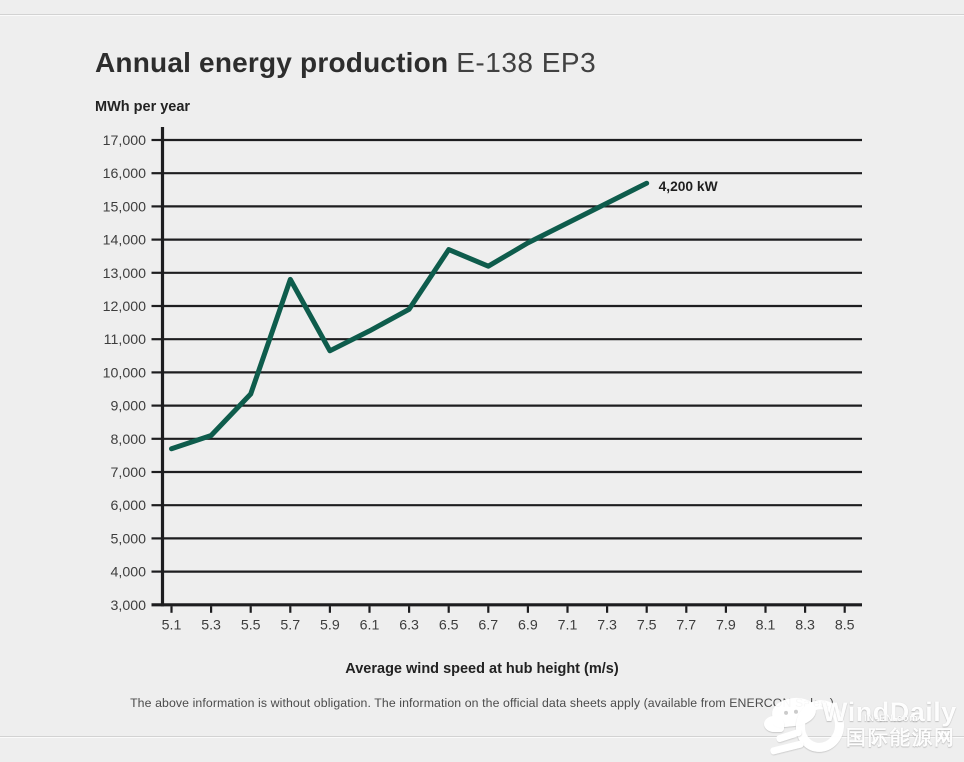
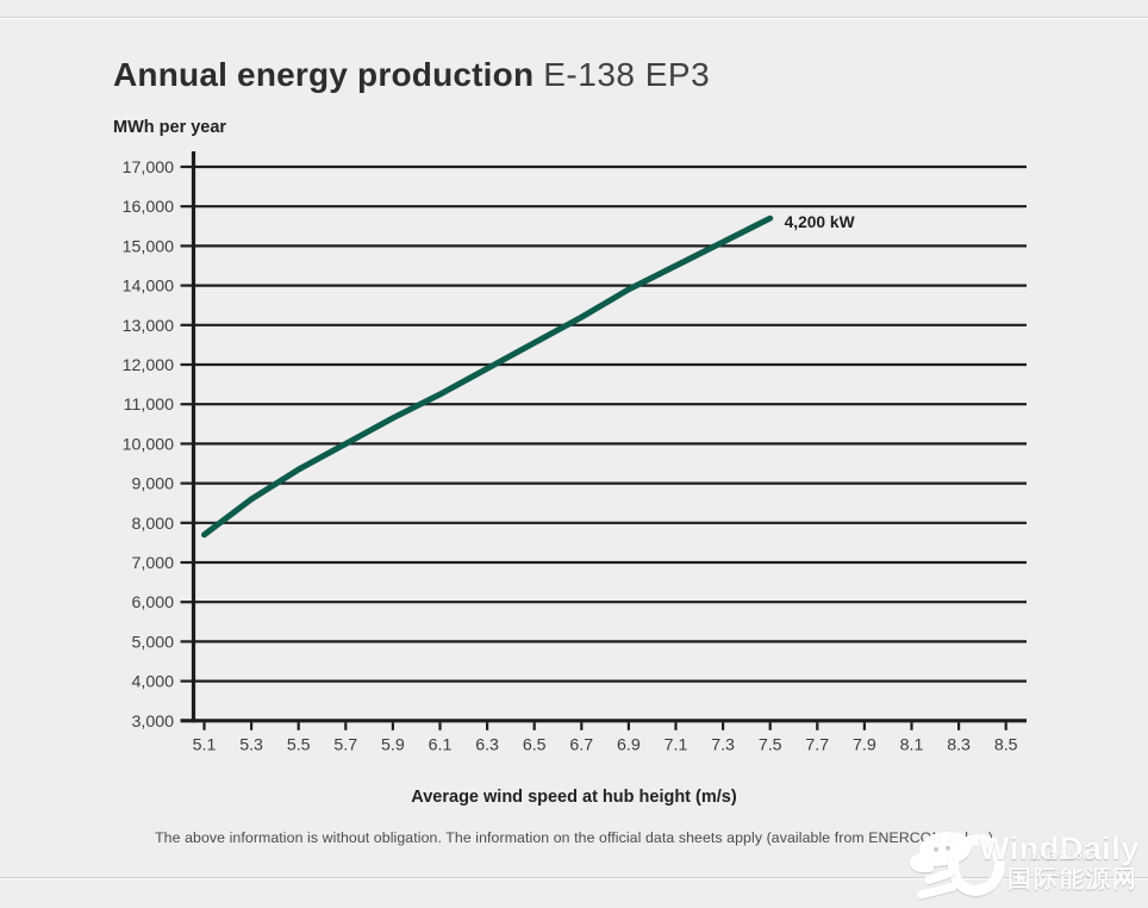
5.3: 8100 -> 8600
5.7: 12800 -> 10000
6.5: 13700 -> 12600
